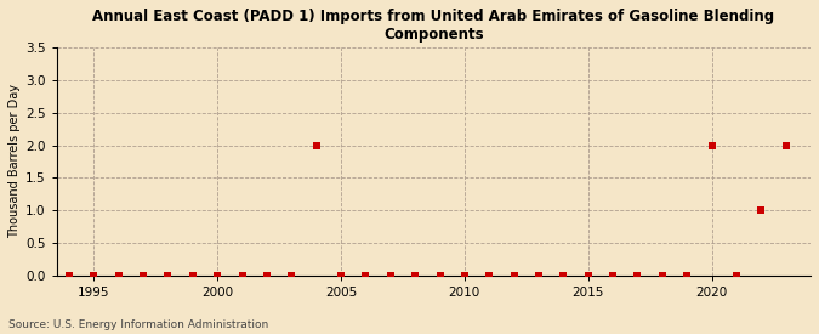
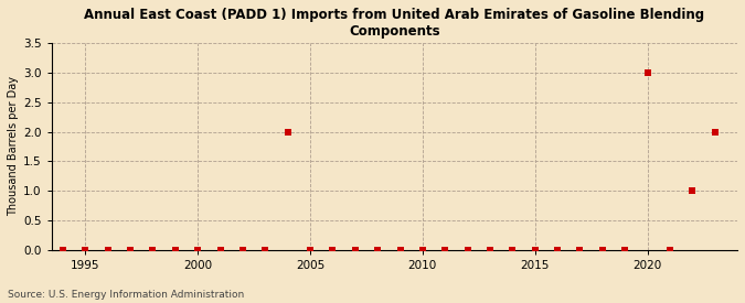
2020: 2 -> 3
